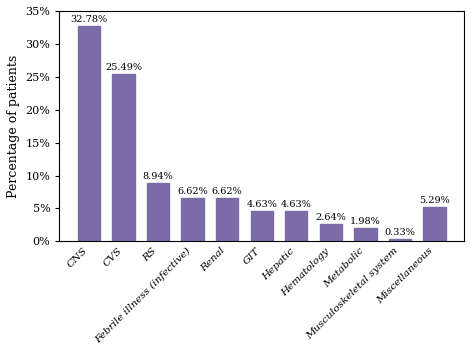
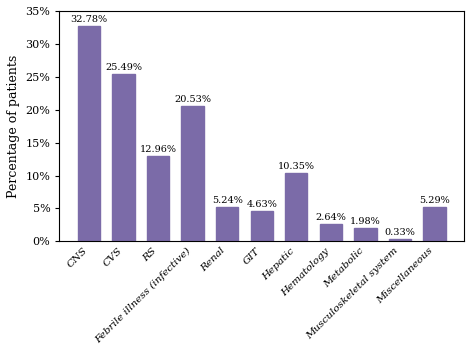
RS: 8.94% -> 12.96%
Febrile illness (infective): 6.62% -> 20.53%
Renal: 6.62% -> 5.24%
Hepatic: 4.63% -> 10.35%
